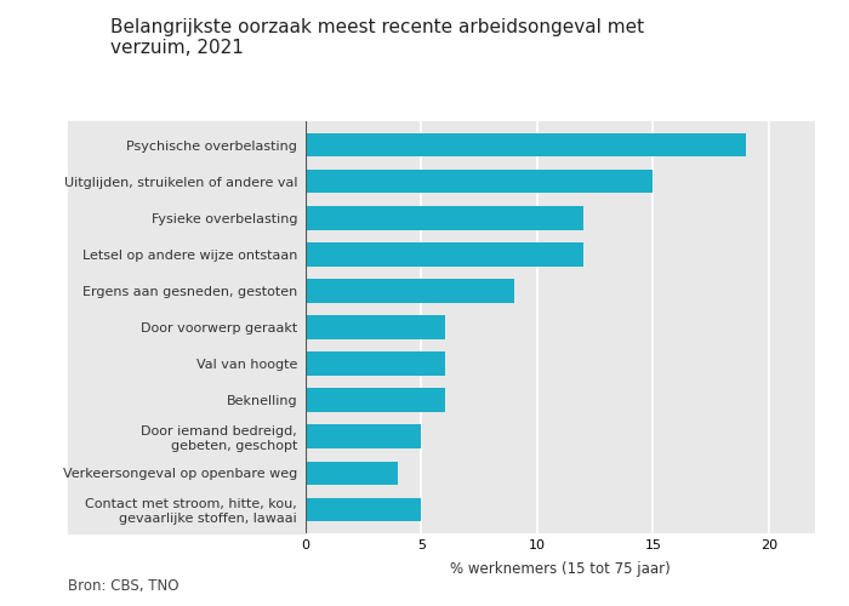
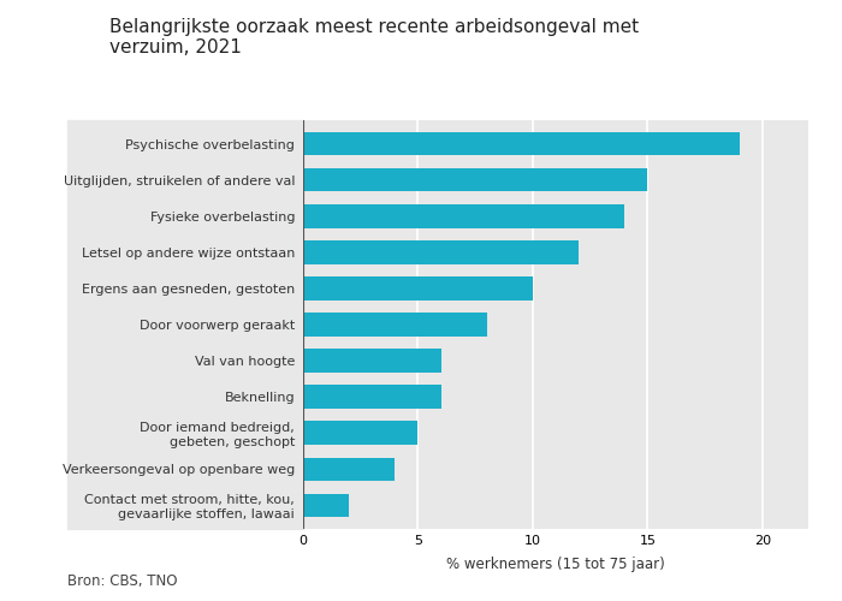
Fysieke overbelasting: 12 -> 14
Ergens aan gesneden, gestoten: 9 -> 10
Door voorwerp geraakt: 6 -> 8
Contact met stroom, hitte, kou, gevaarlijke stoffen, lawaai: 5 -> 2
